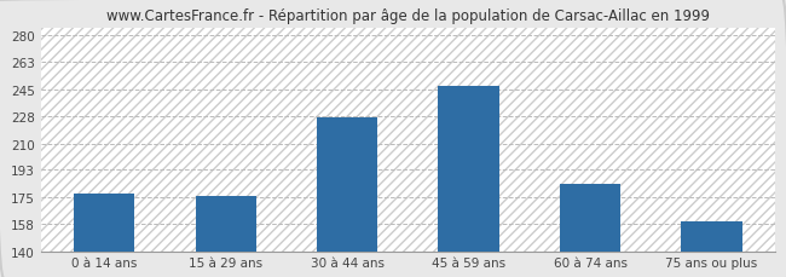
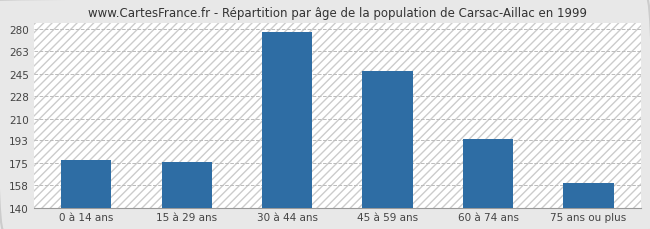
30 à 44 ans: 227 -> 278
60 à 74 ans: 184 -> 194
